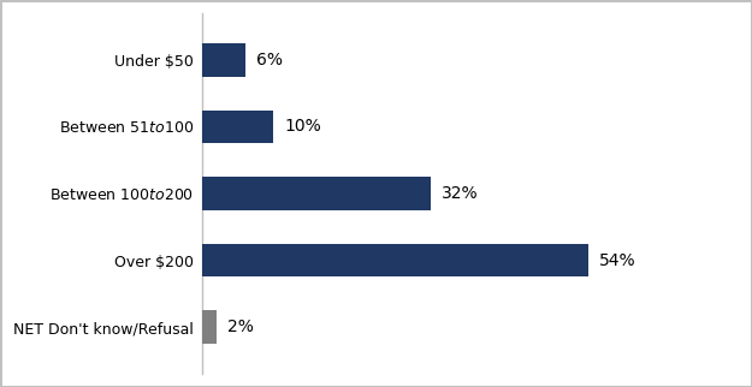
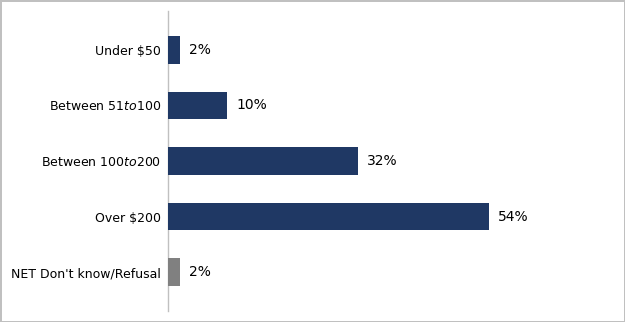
Under $50: 6% -> 2%
